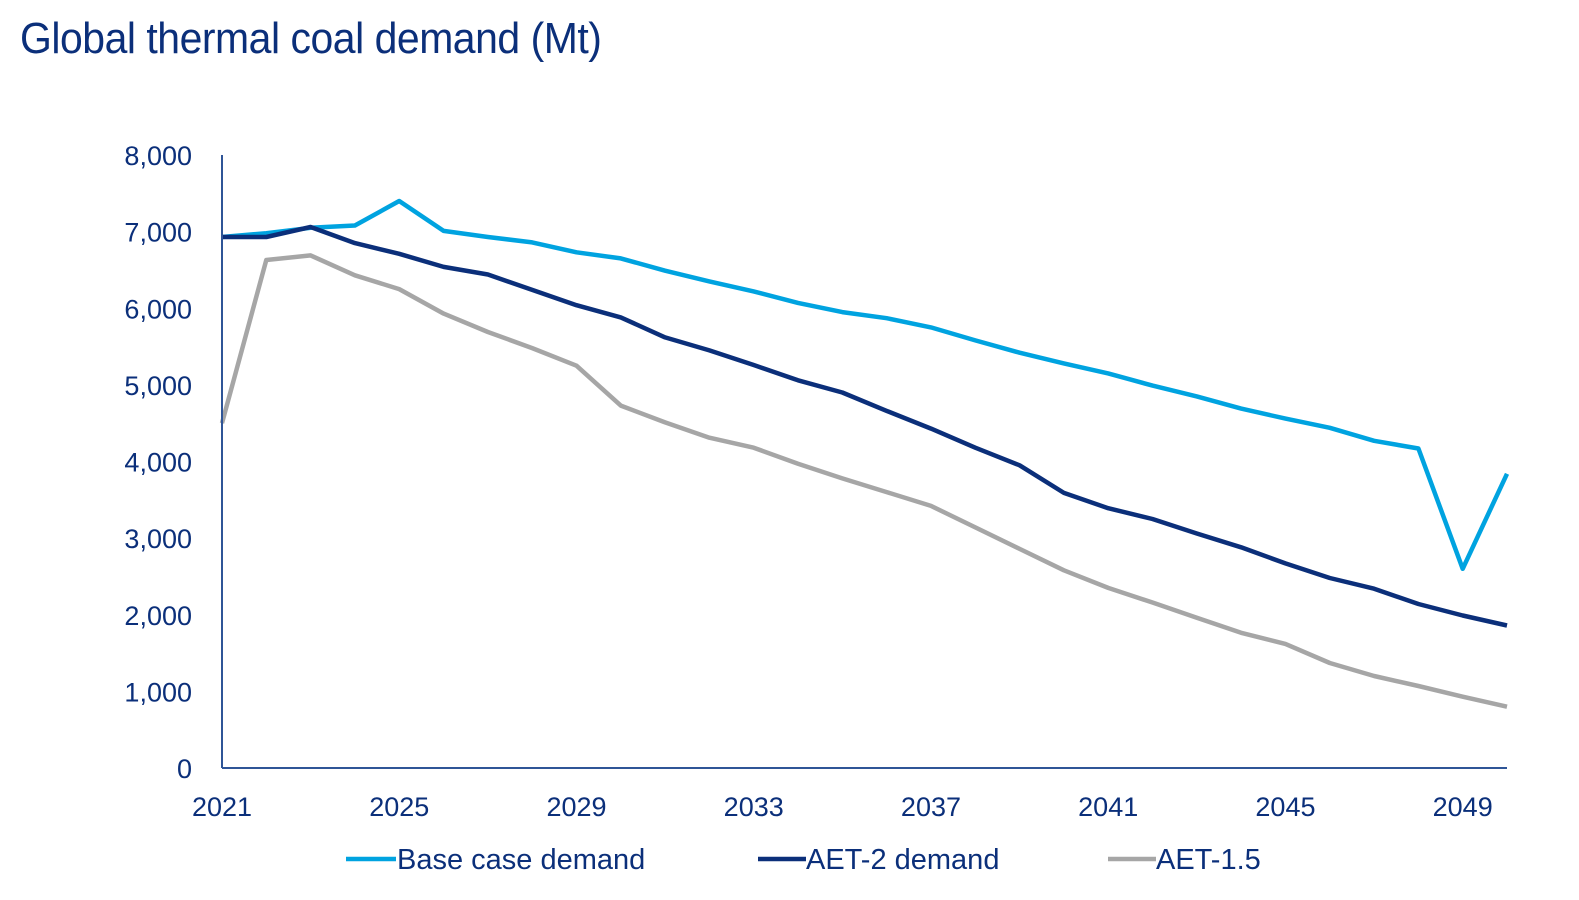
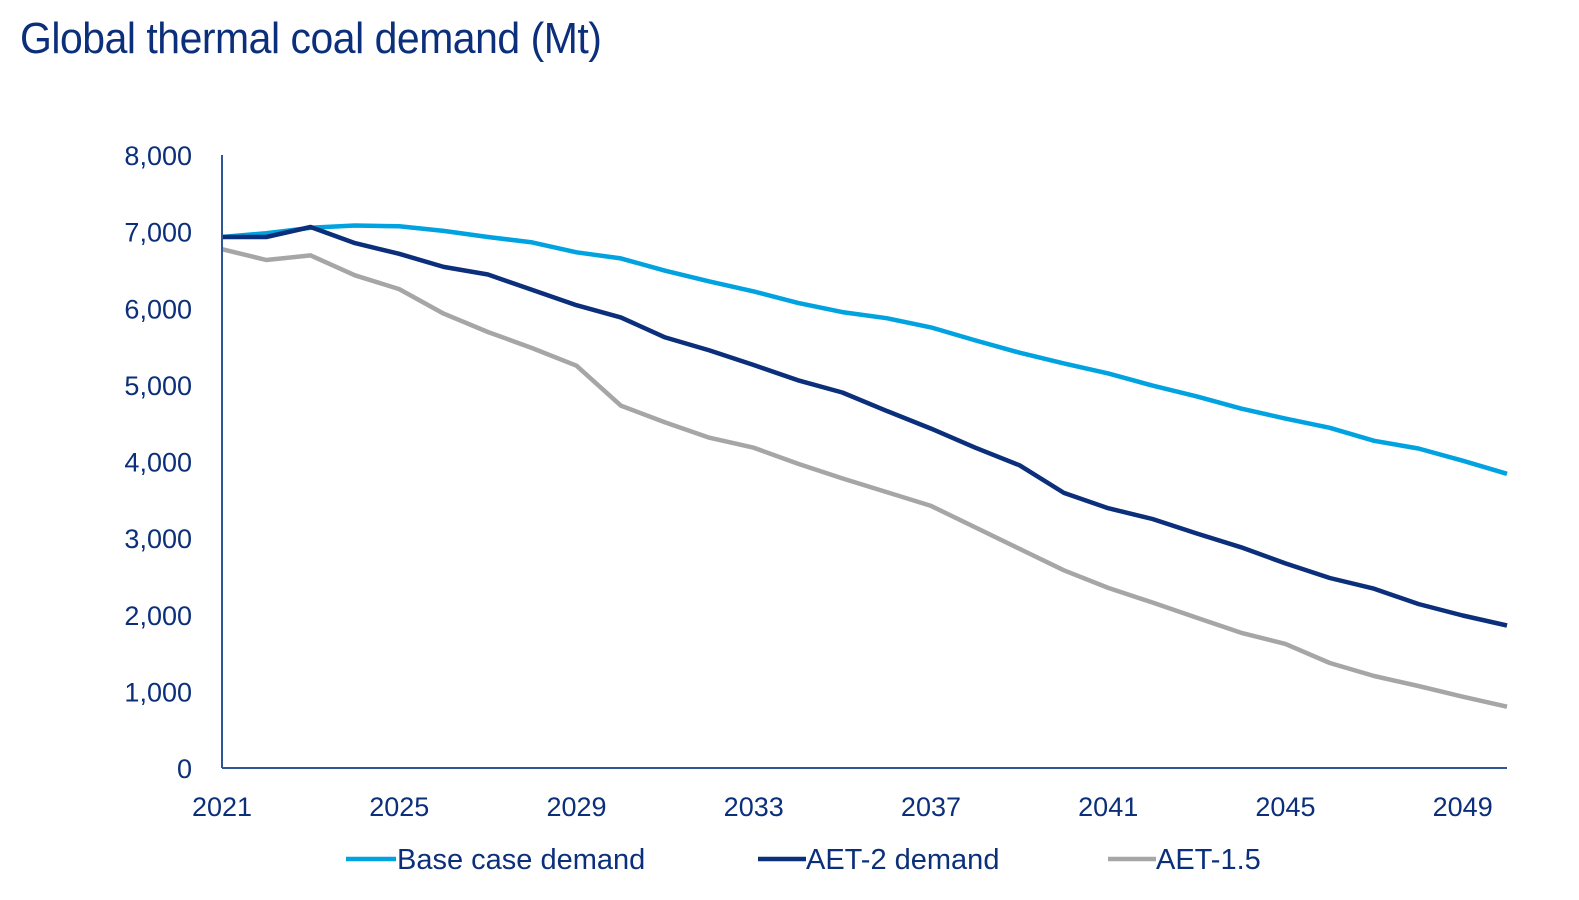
AET-1.5/2021: 4500 -> 6800
Base case demand/2025: 7400 -> 7100
Base case demand/2049: 2600 -> 4000
